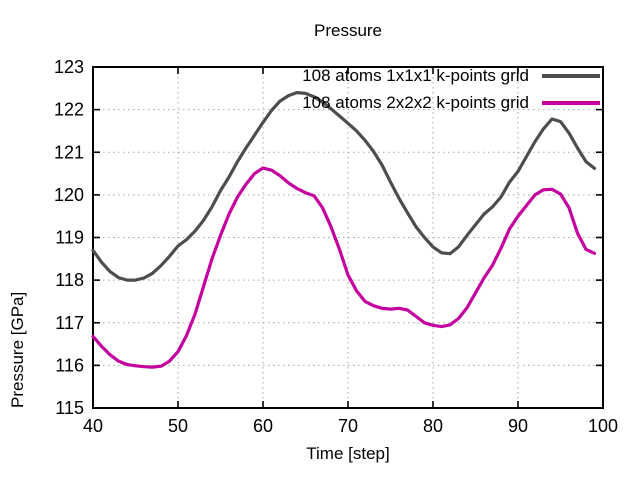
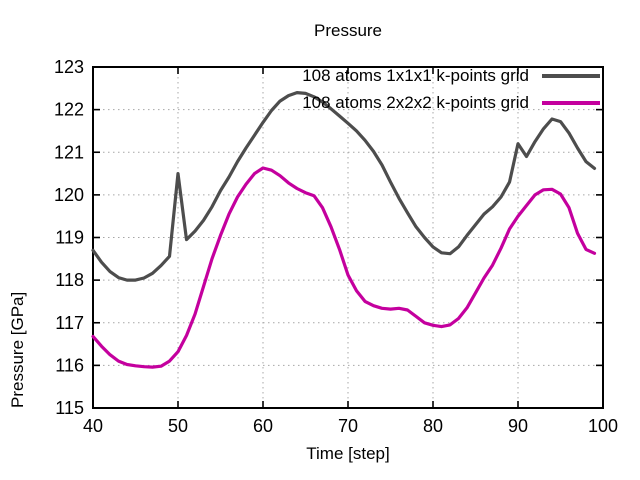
108 atoms 1x1x1 k-points grid/50: 118.8 -> 120.5
108 atoms 1x1x1 k-points grid/90: 120.5 -> 121.2
